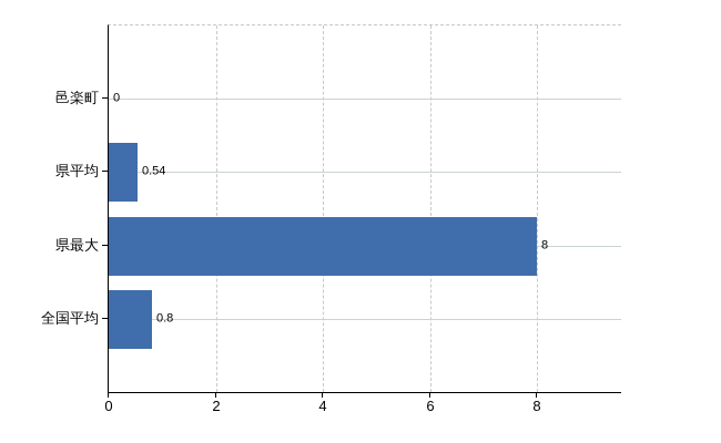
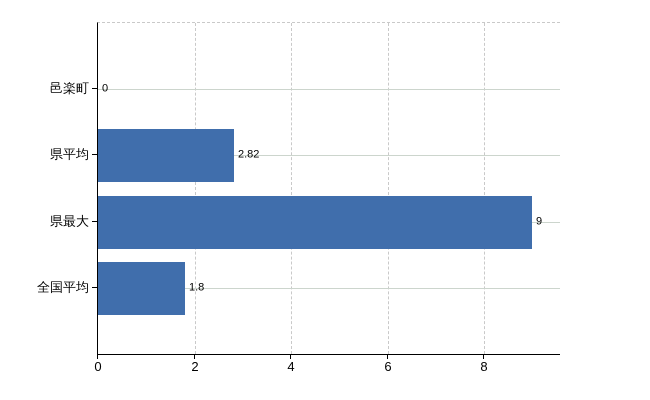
県平均: 0.54 -> 2.82
県最大: 8 -> 9
全国平均: 0.8 -> 1.8
